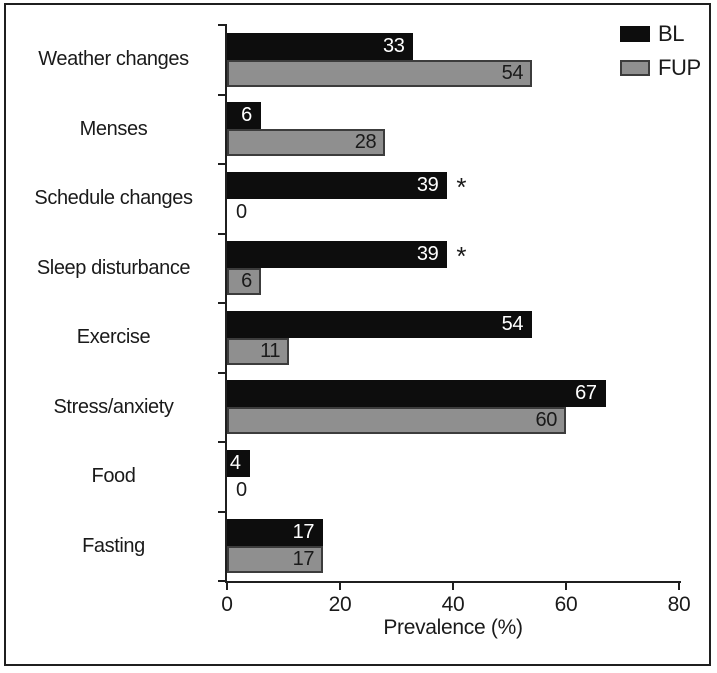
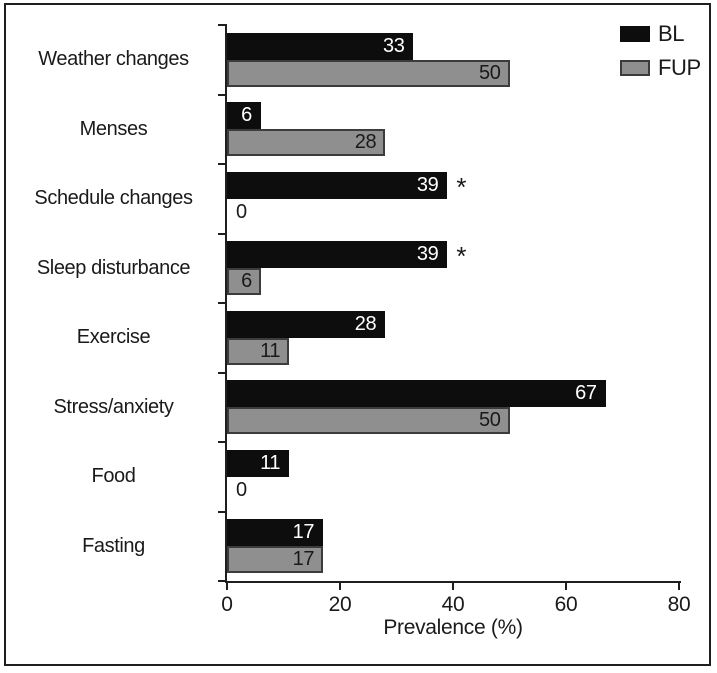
FUP/Weather changes: 54 -> 50
BL/Exercise: 54 -> 28
FUP/Stress/anxiety: 60 -> 50
BL/Food: 4 -> 11
